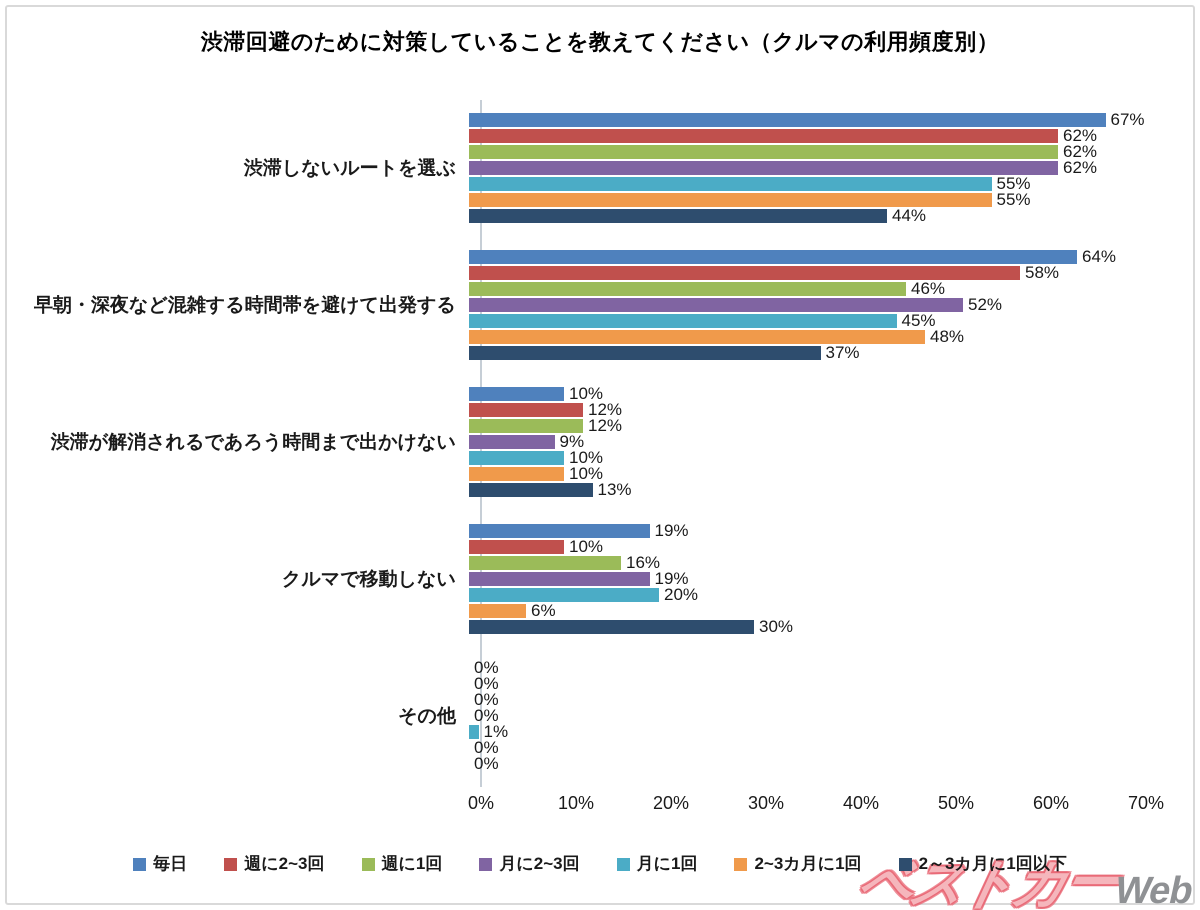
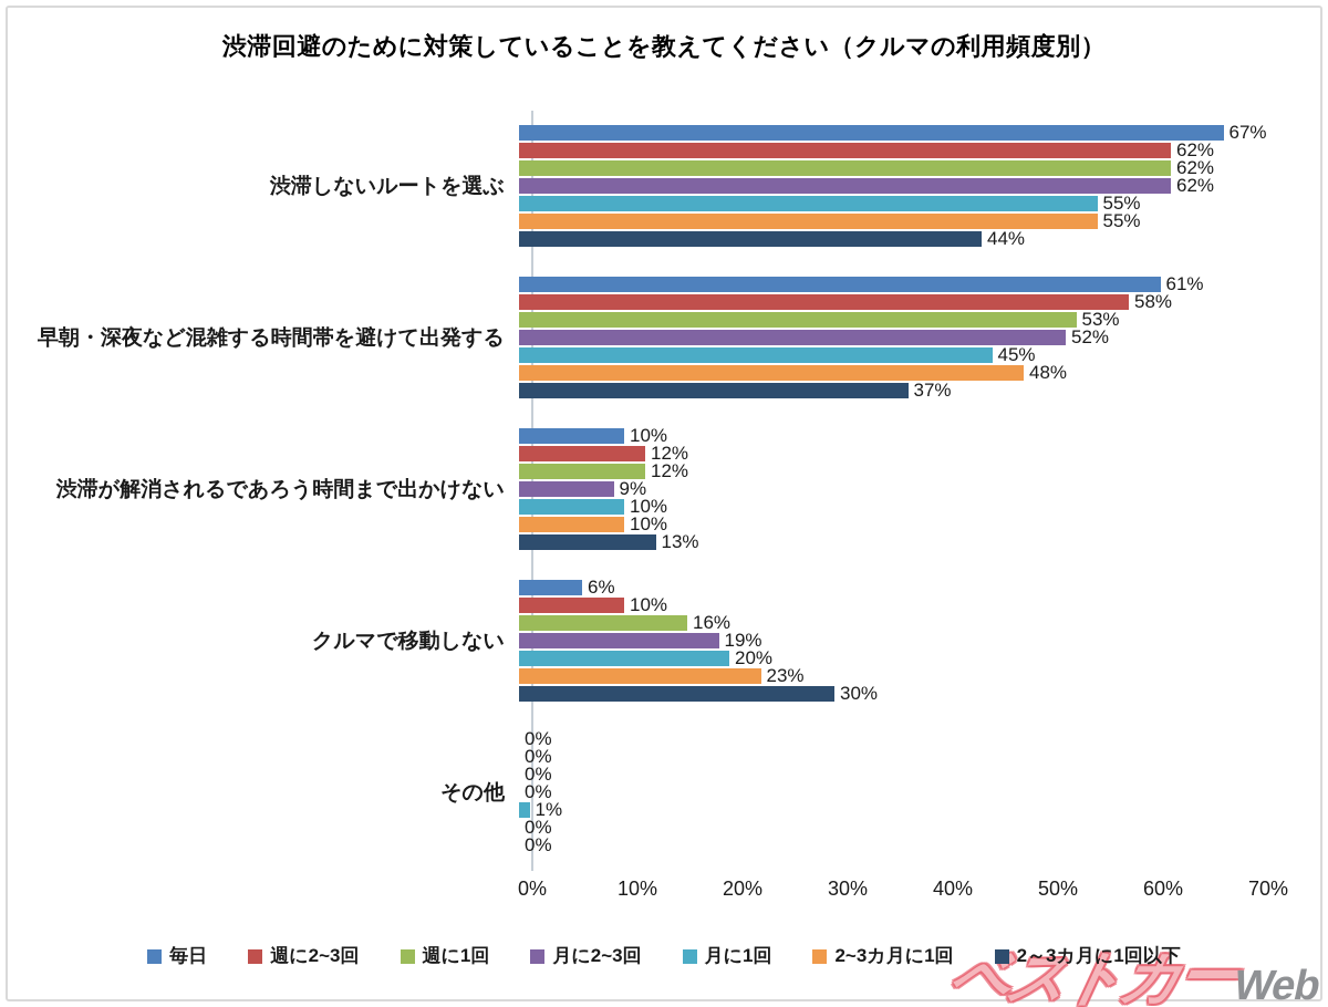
毎日/早朝・深夜など混雑する時間帯を避けて出発する: 64% -> 61%
週に1回/早朝・深夜など混雑する時間帯を避けて出発する: 46% -> 53%
毎日/クルマで移動しない: 19% -> 6%
2~3カ月に1回/クルマで移動しない: 6% -> 23%
